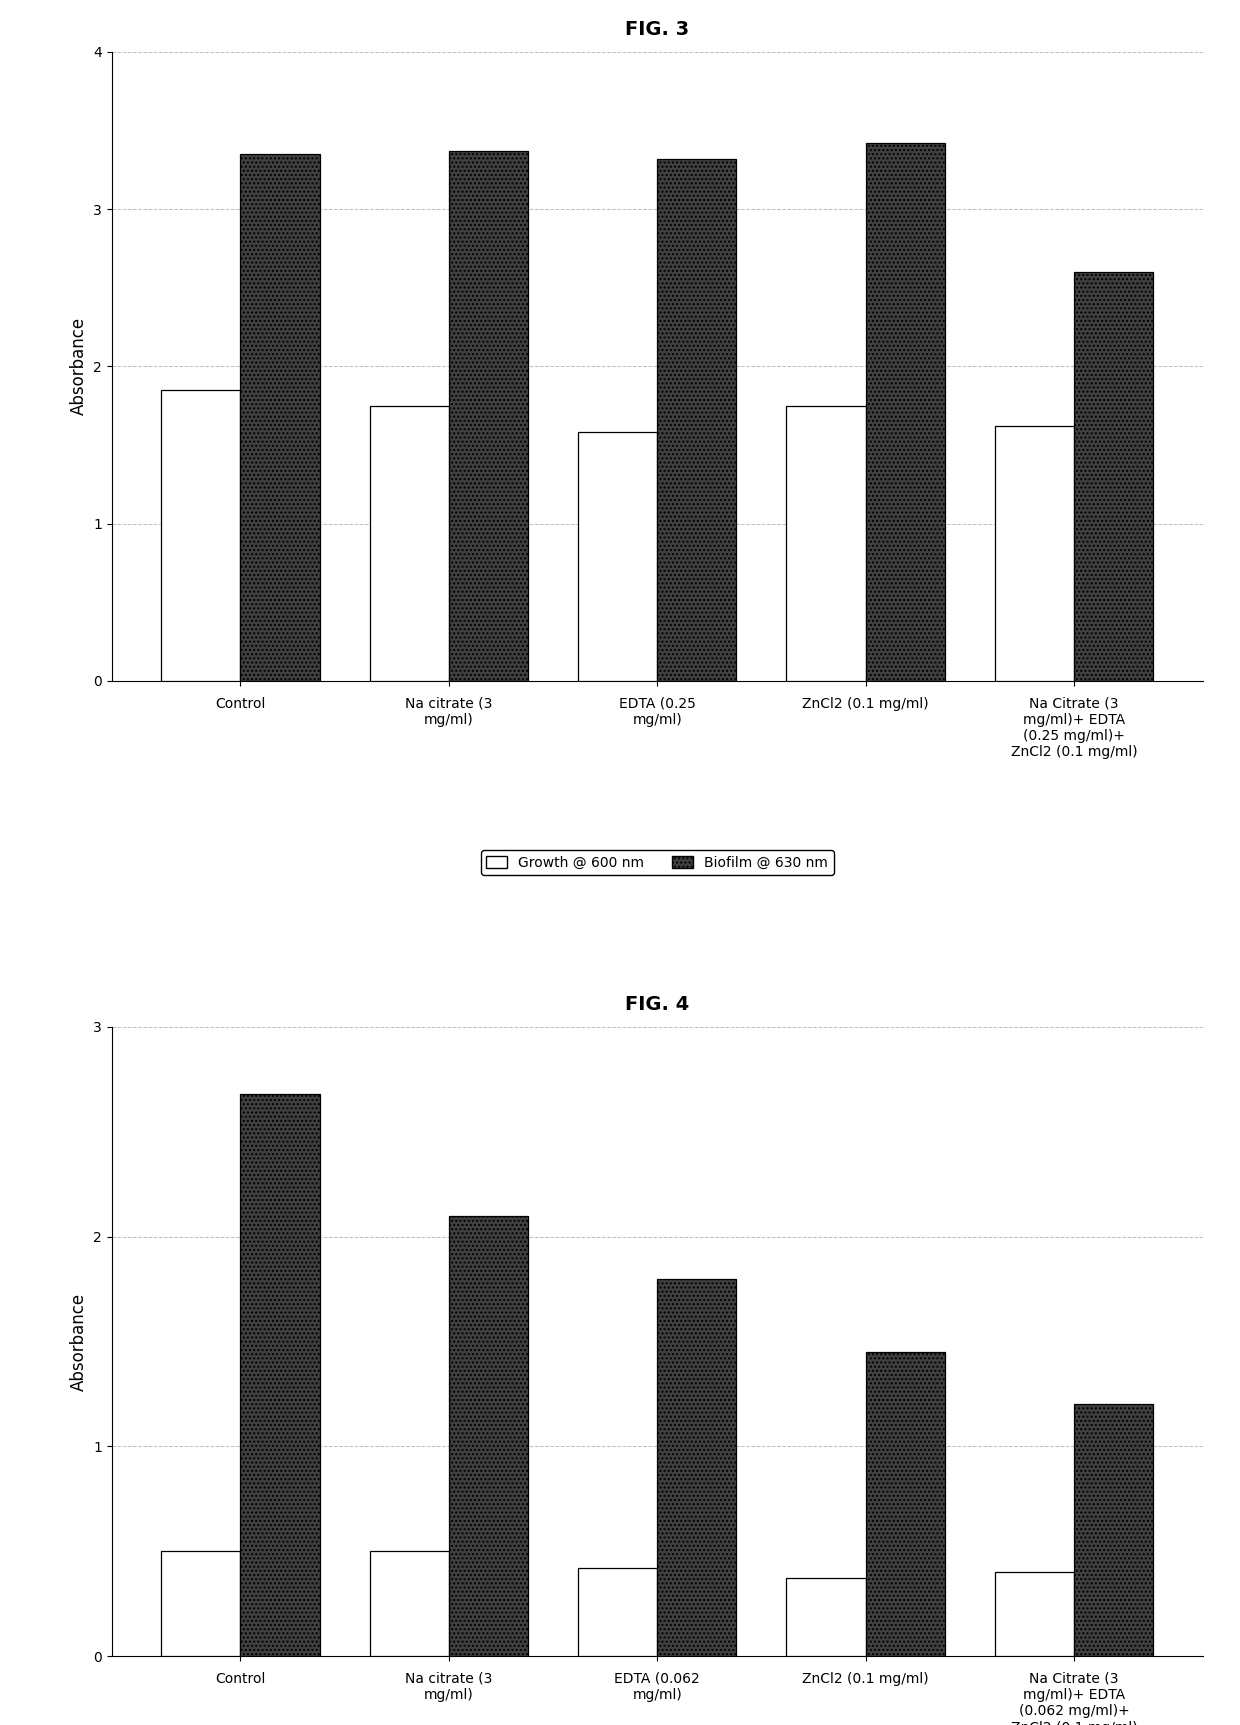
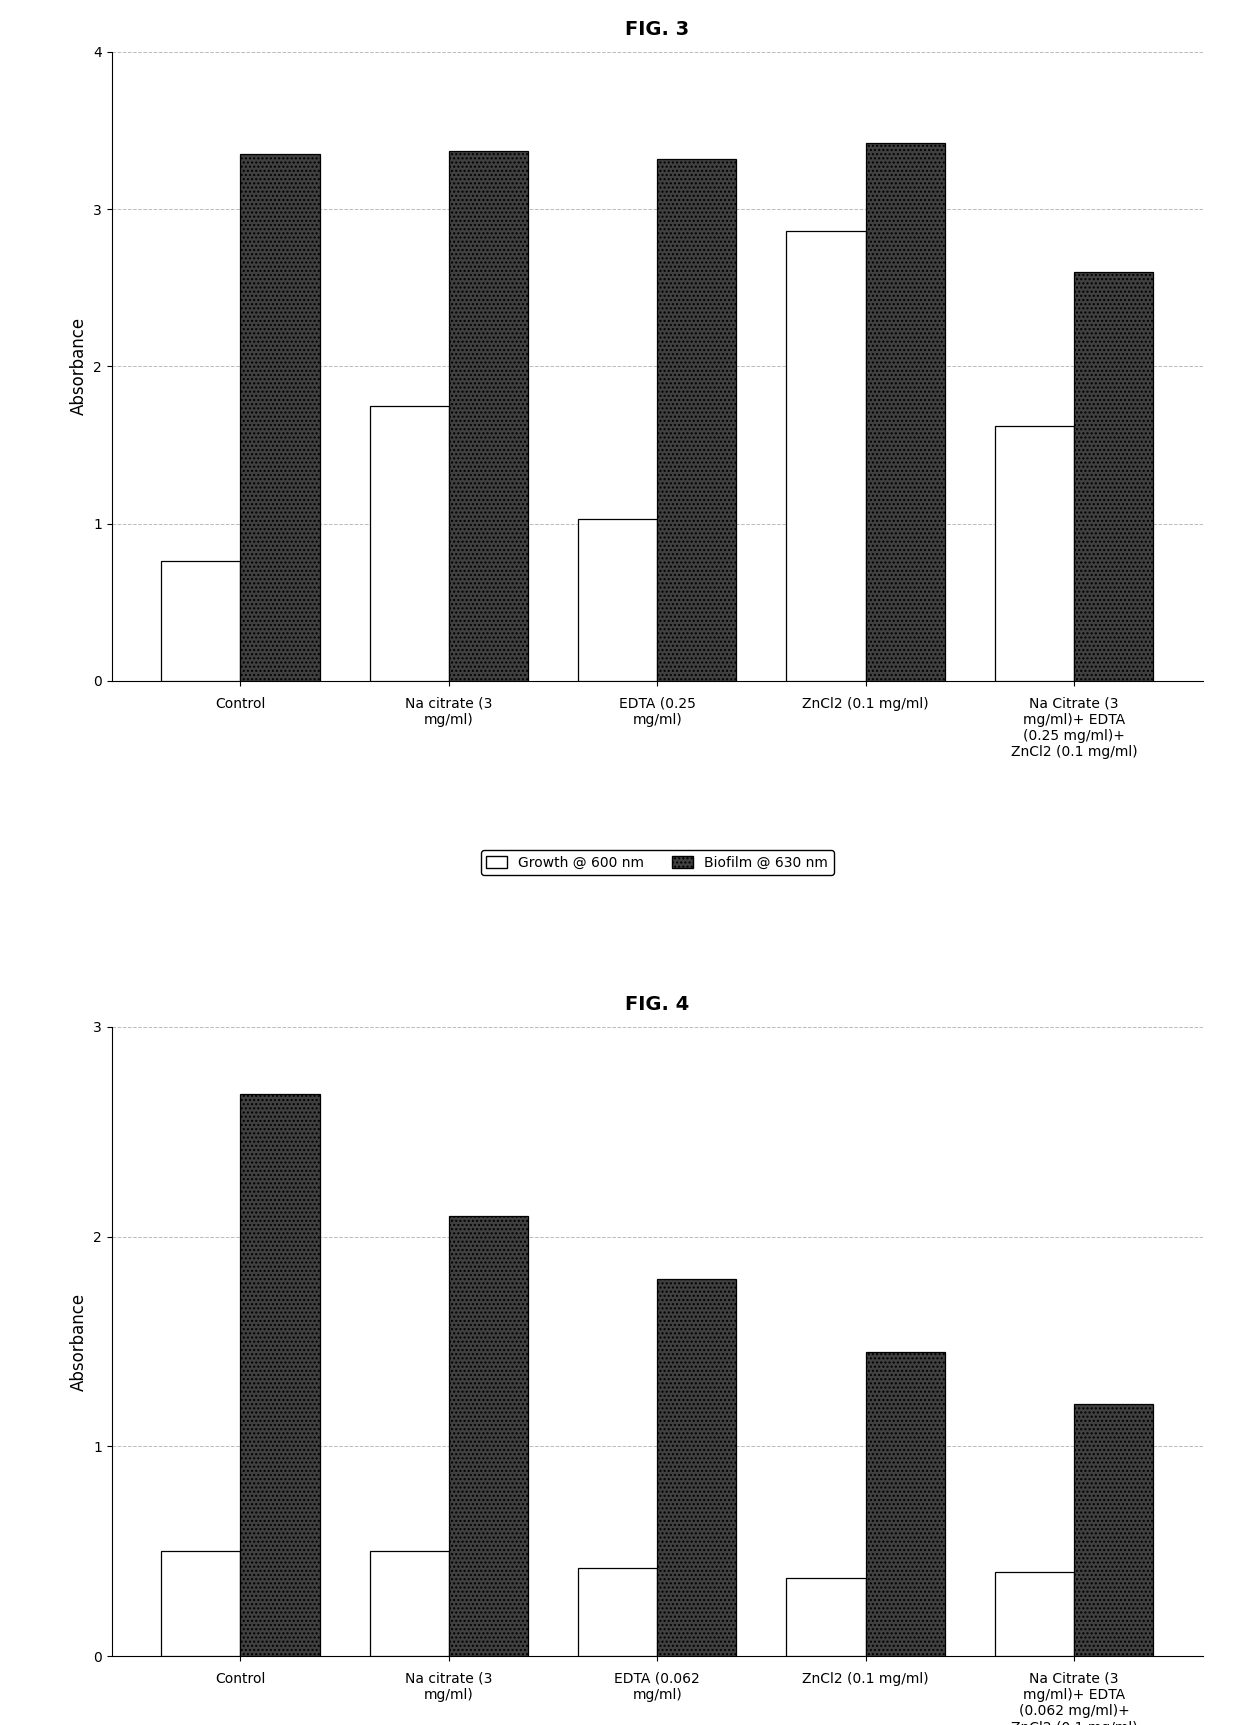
FIG. 3/Growth @ 600 nm/Control: 1.85 -> 0.76
FIG. 3/Growth @ 600 nm/EDTA (0.25 mg/ml): 1.58 -> 1.03
FIG. 3/Growth @ 600 nm/ZnCl2 (0.1 mg/ml): 1.75 -> 2.86
